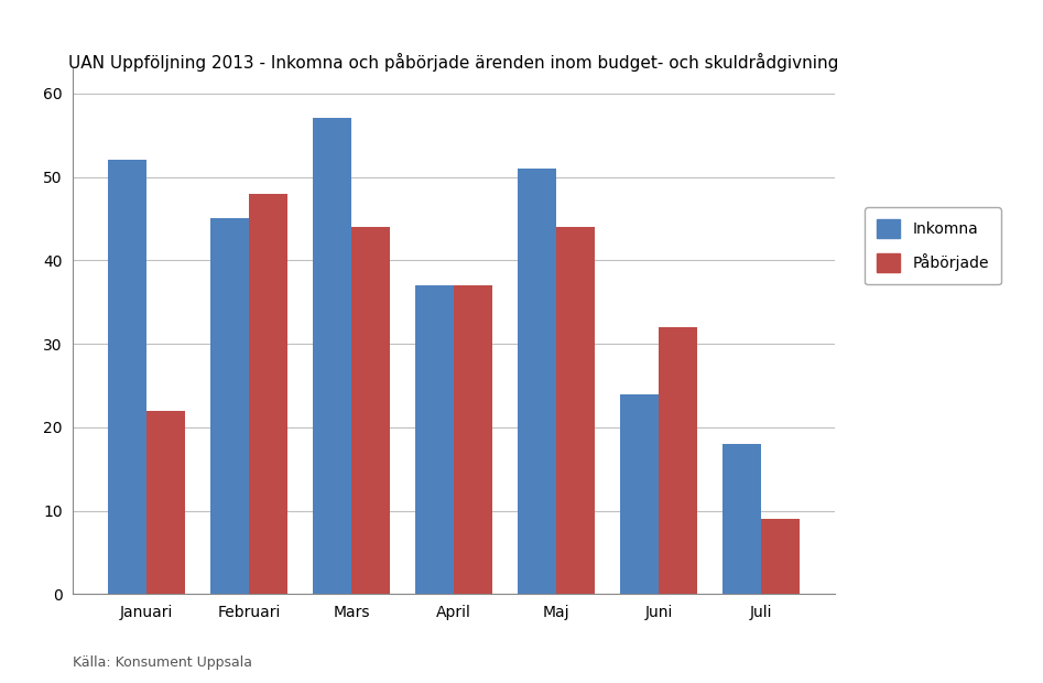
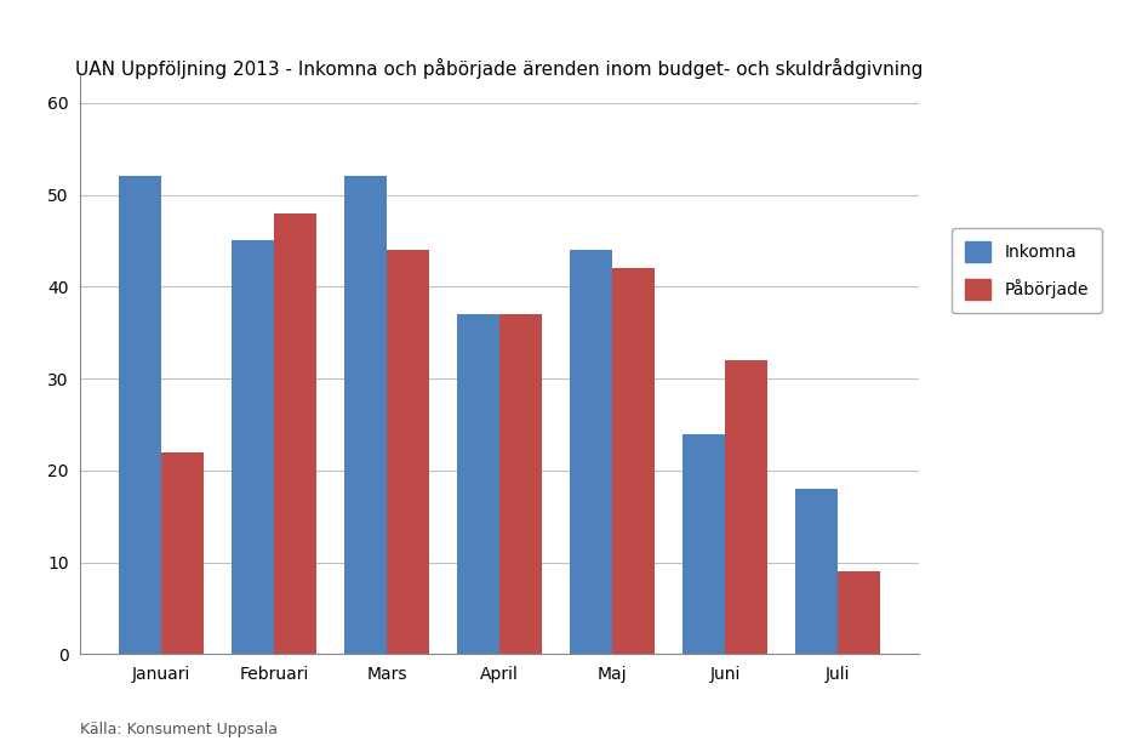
Inkomna/Mars: 57 -> 52
Inkomna/Maj: 51 -> 44
Påbörjade/Maj: 44 -> 42
